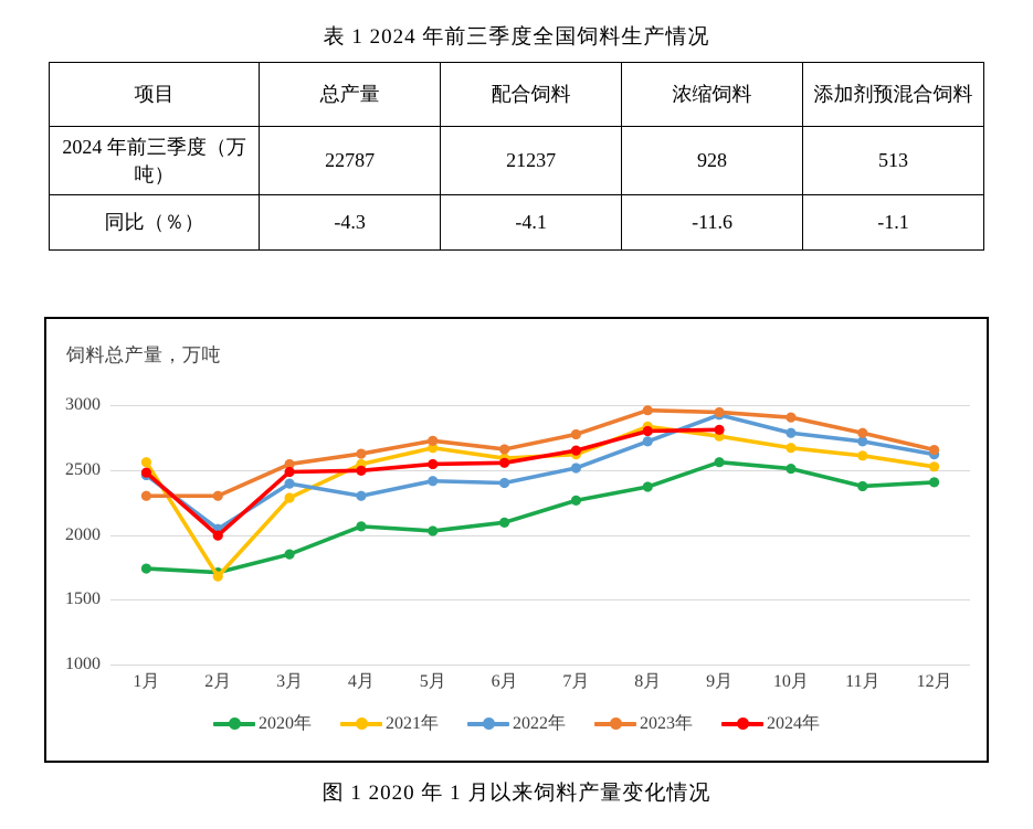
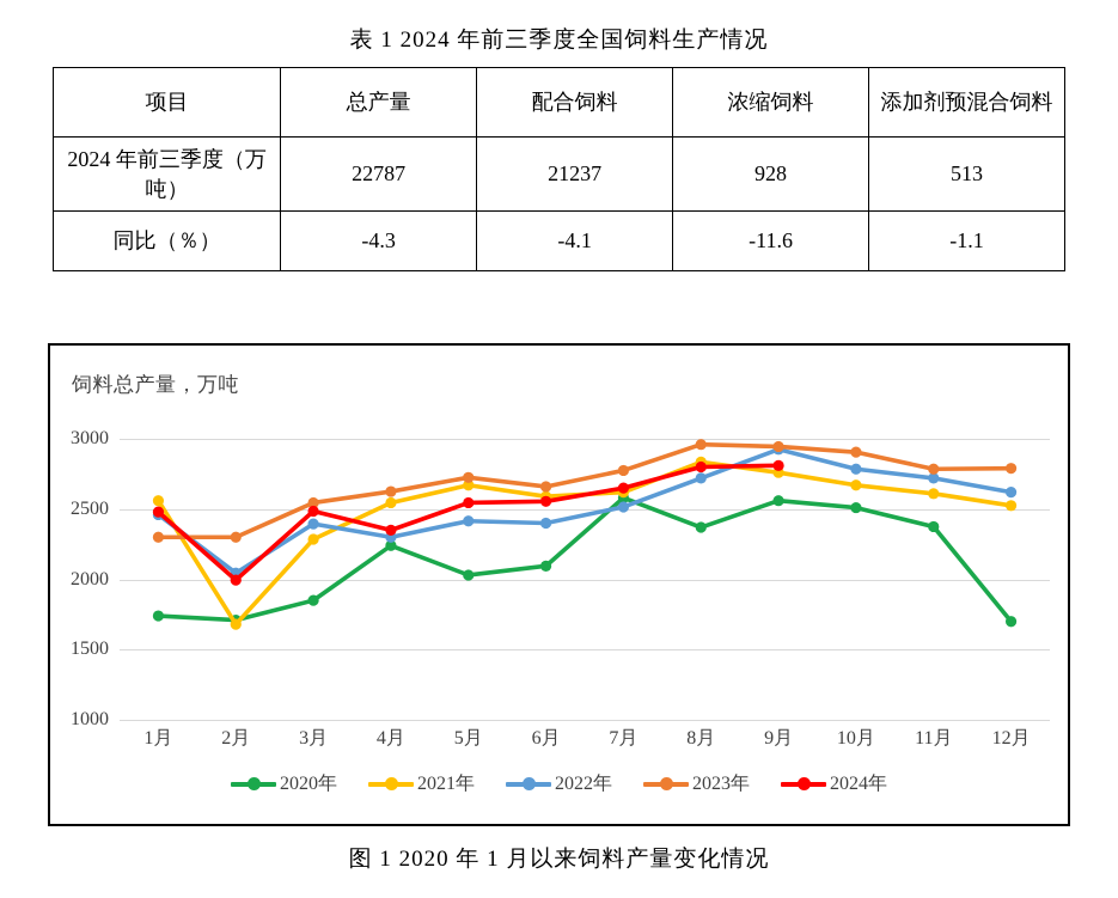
2020年/4月: 2060 -> 2240
2024年/4月: 2500 -> 2350
2020年/7月: 2260 -> 2580
2020年/12月: 2400 -> 1700
2023年/12月: 2660 -> 2790
